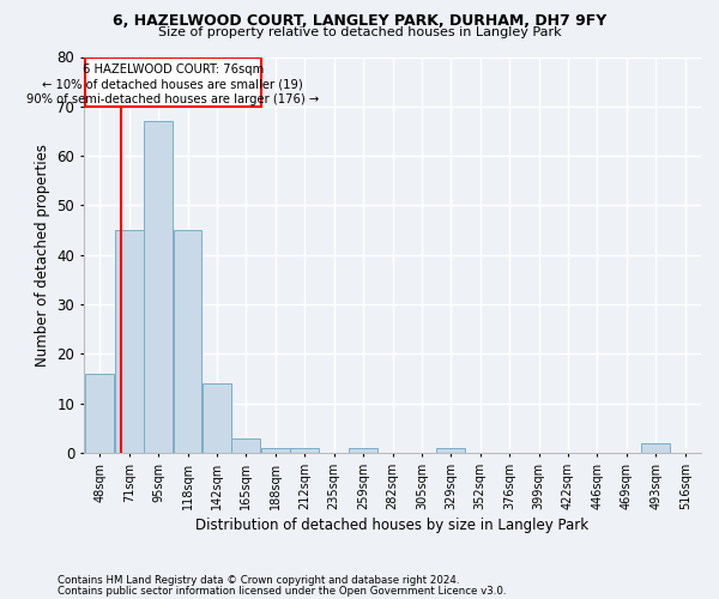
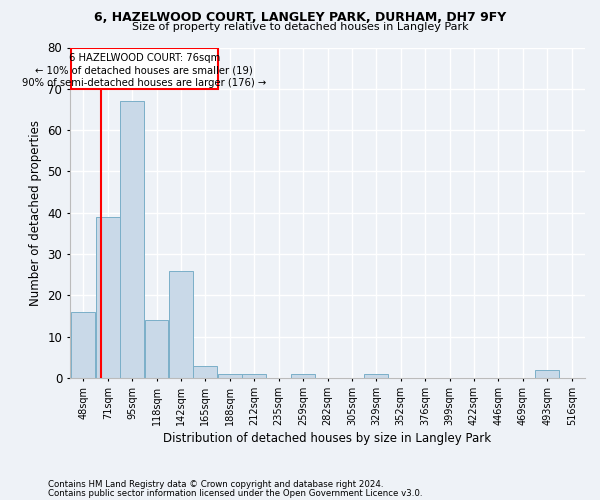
71sqm: 45 -> 39
118sqm: 45 -> 14
142sqm: 14 -> 26
